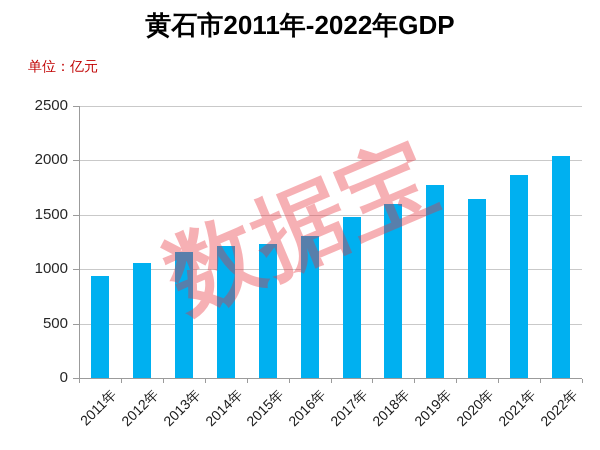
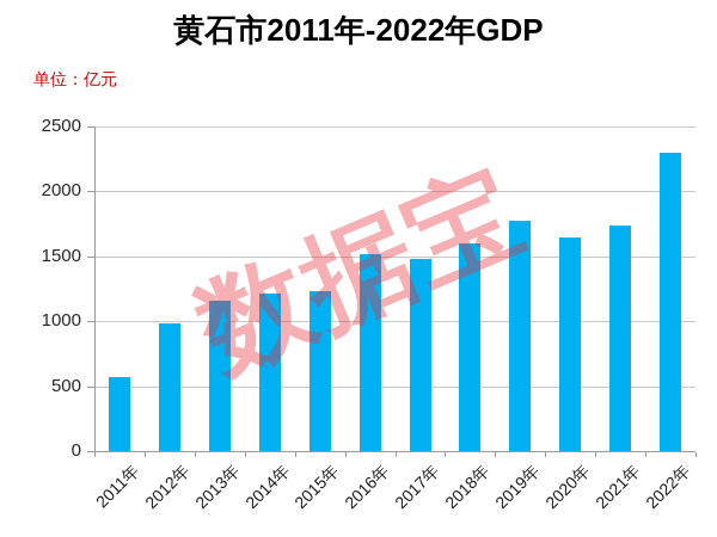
2011年: 940 -> 570
2012年: 1060 -> 980
2016年: 1300 -> 1520
2021年: 1870 -> 1740
2022年: 2040 -> 2300
